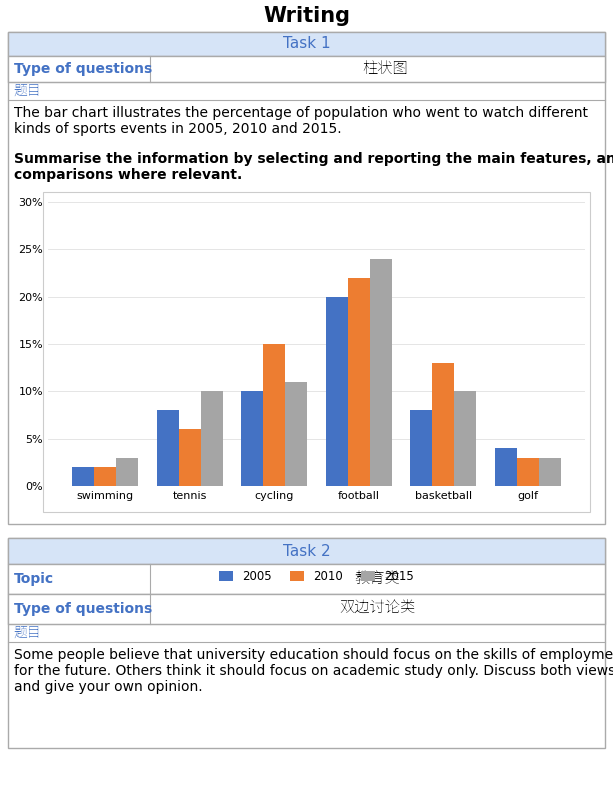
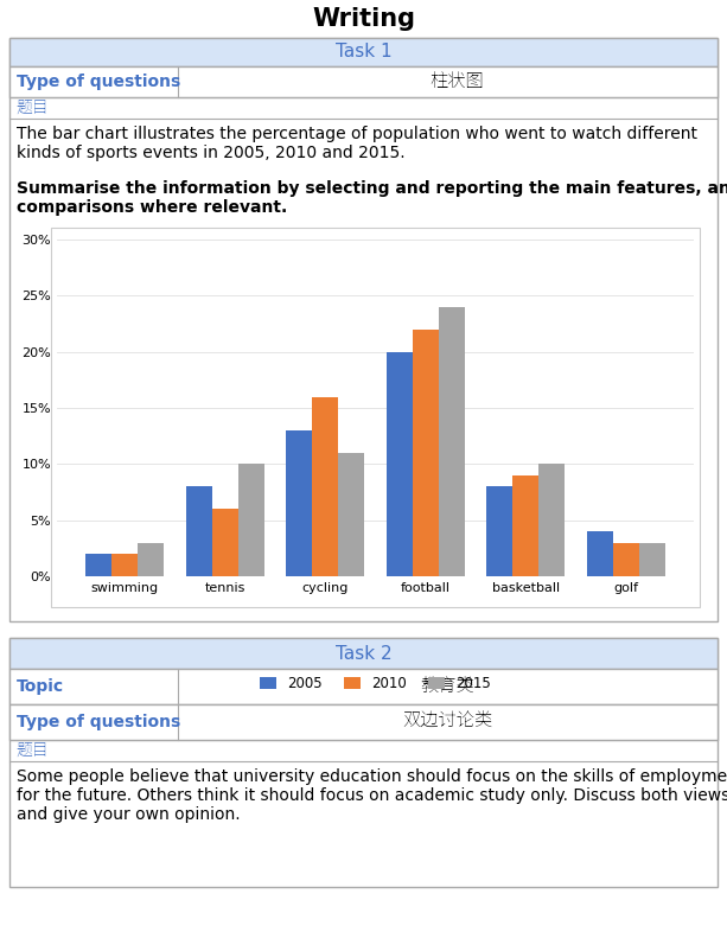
2005/cycling: 10% -> 13%
2010/cycling: 15% -> 16%
2010/basketball: 13% -> 9%
